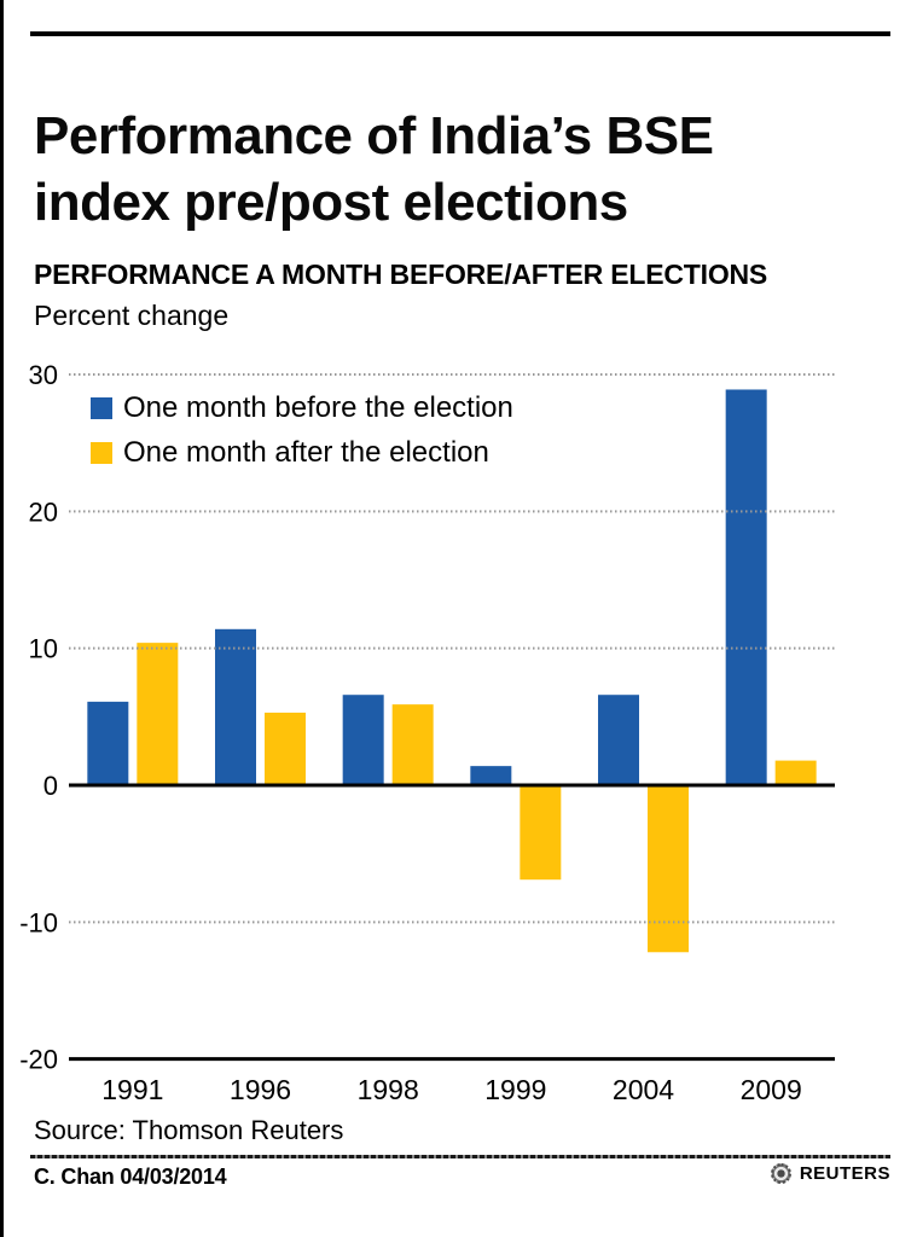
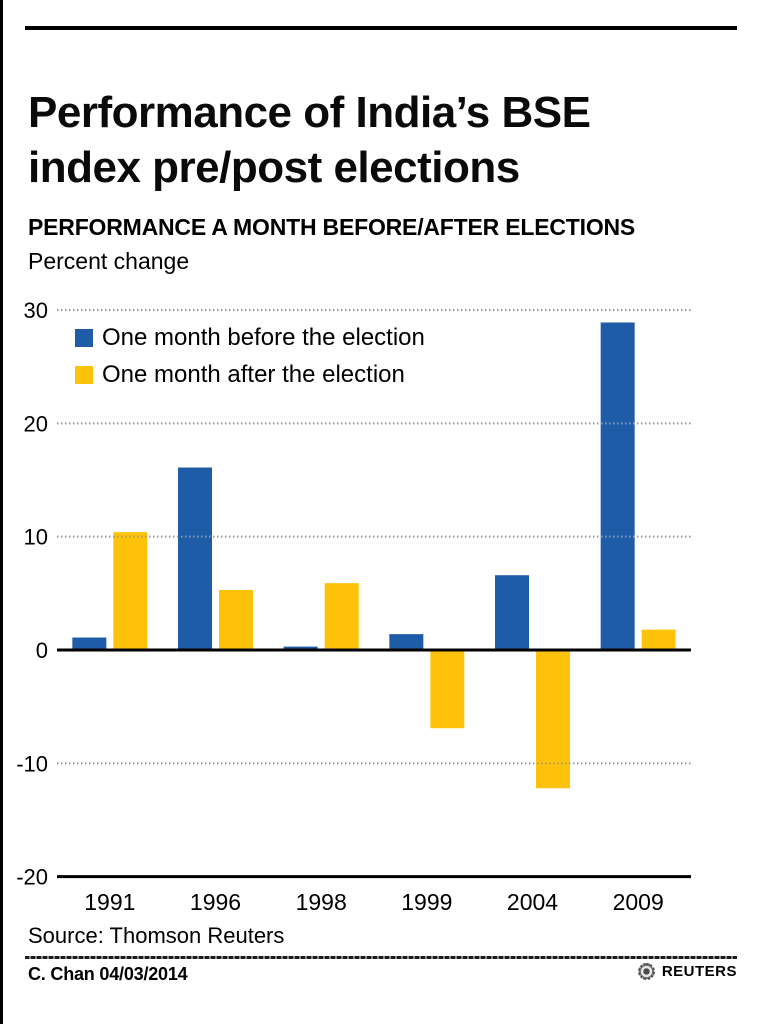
One month before the election/1991: 6.1 -> 1.1
One month before the election/1996: 11.4 -> 16.1
One month before the election/1998: 6.6 -> 0.3
